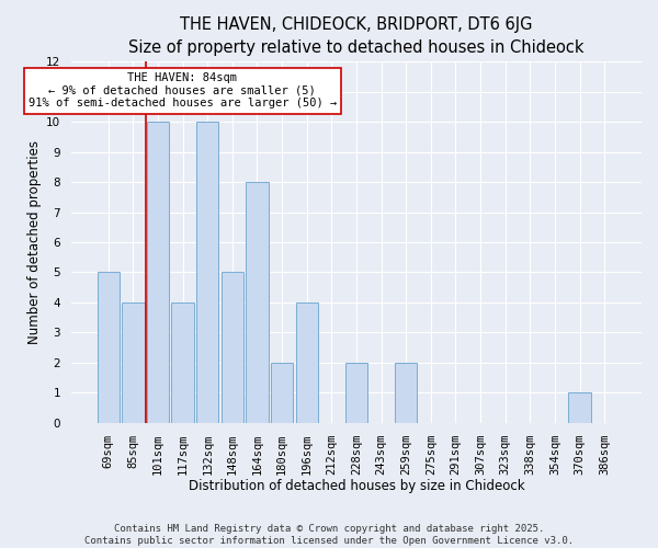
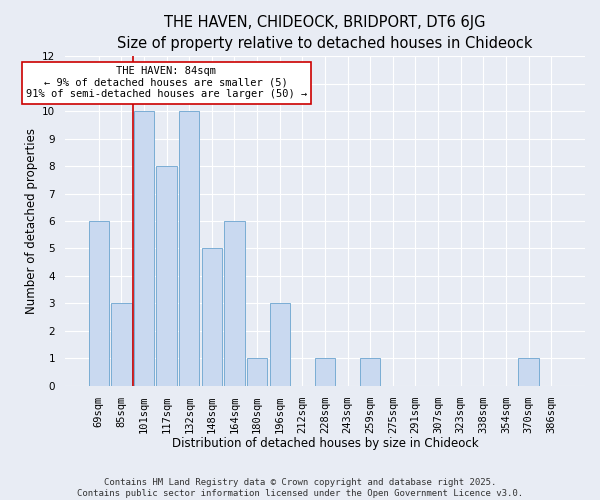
69sqm: 5 -> 6
85sqm: 4 -> 3
117sqm: 4 -> 8
164sqm: 8 -> 6
180sqm: 2 -> 1
196sqm: 4 -> 3
228sqm: 2 -> 1
259sqm: 2 -> 1
